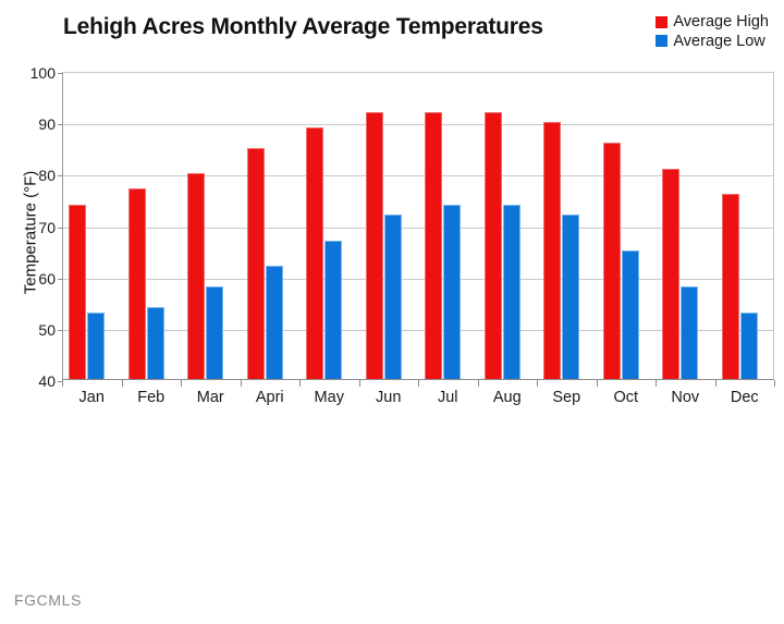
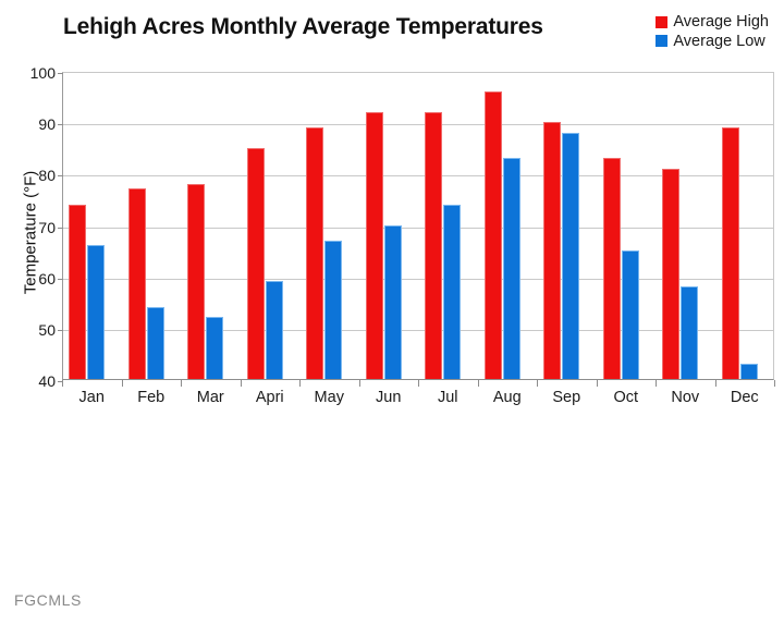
Average Low/Jan: 53 -> 66
Average High/Mar: 80 -> 78
Average Low/Mar: 58 -> 52
Average Low/Apri: 62 -> 59
Average Low/Jun: 72 -> 70
Average High/Aug: 92 -> 96
Average Low/Aug: 74 -> 83
Average Low/Sep: 72 -> 88
Average High/Oct: 86 -> 83
Average High/Dec: 76 -> 89
Average Low/Dec: 53 -> 43
